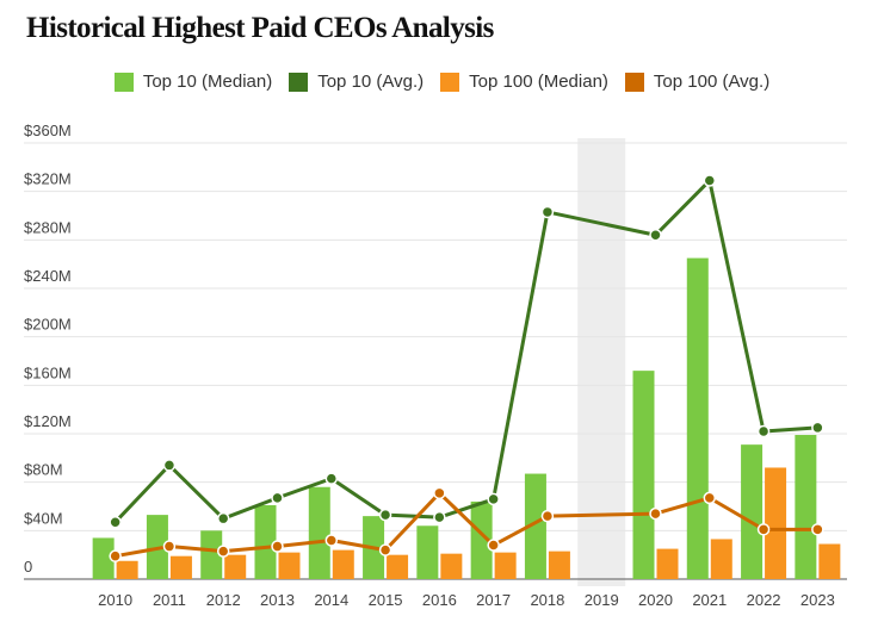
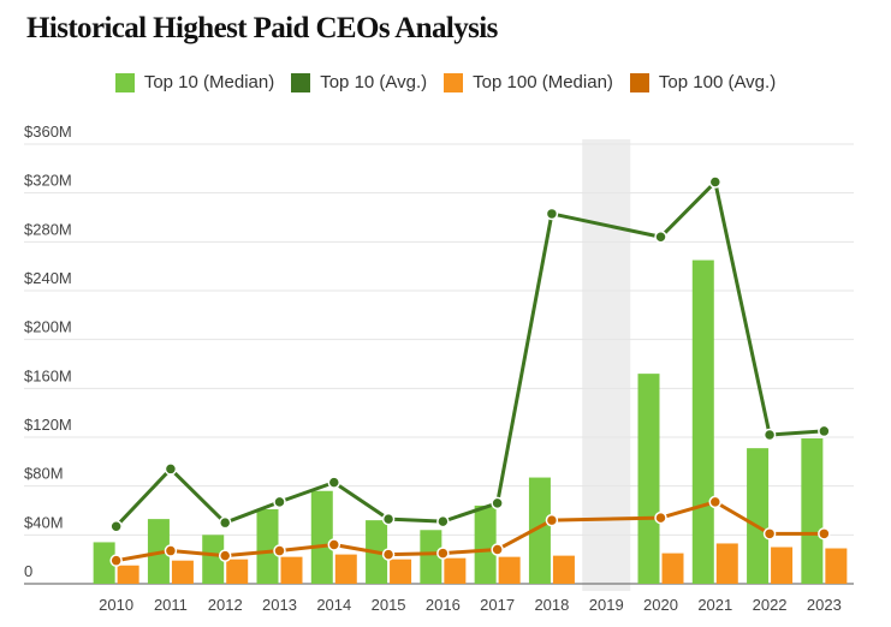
Top 100 (Avg.)/2016: $71M -> $25M
Top 100 (Median)/2022: $92M -> $30M
